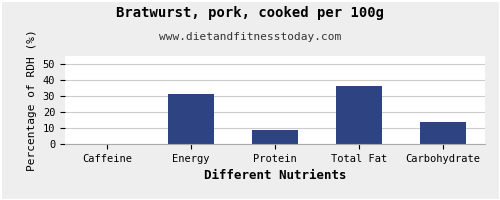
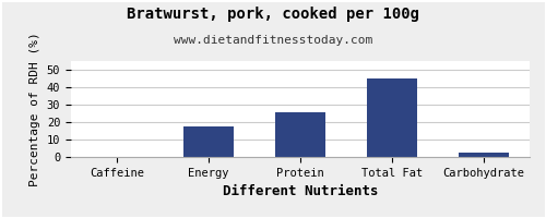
Energy: 31 -> 18
Protein: 9 -> 26
Total Fat: 36 -> 45
Carbohydrate: 14 -> 2
